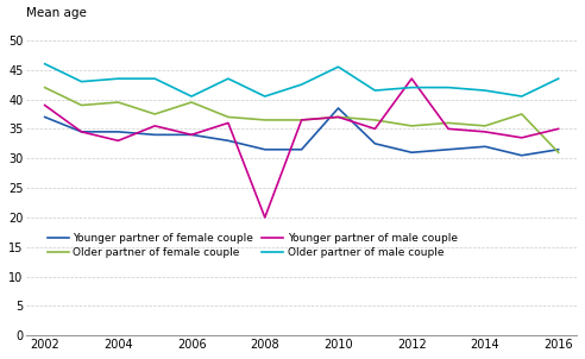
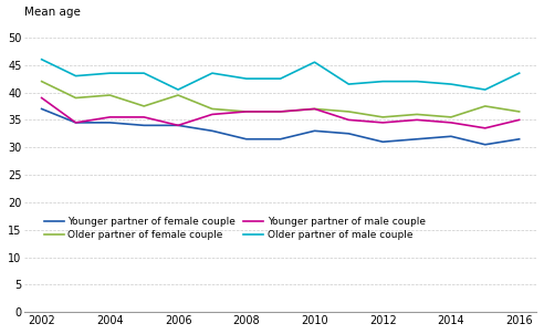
Younger partner of male couple/2004: 33.0 -> 35.5
Younger partner of male couple/2008: 20.0 -> 36.5
Older partner of male couple/2008: 40.5 -> 42.5
Younger partner of female couple/2010: 38.5 -> 33.0
Younger partner of male couple/2012: 43.5 -> 34.5
Older partner of female couple/2016: 31.0 -> 36.5
